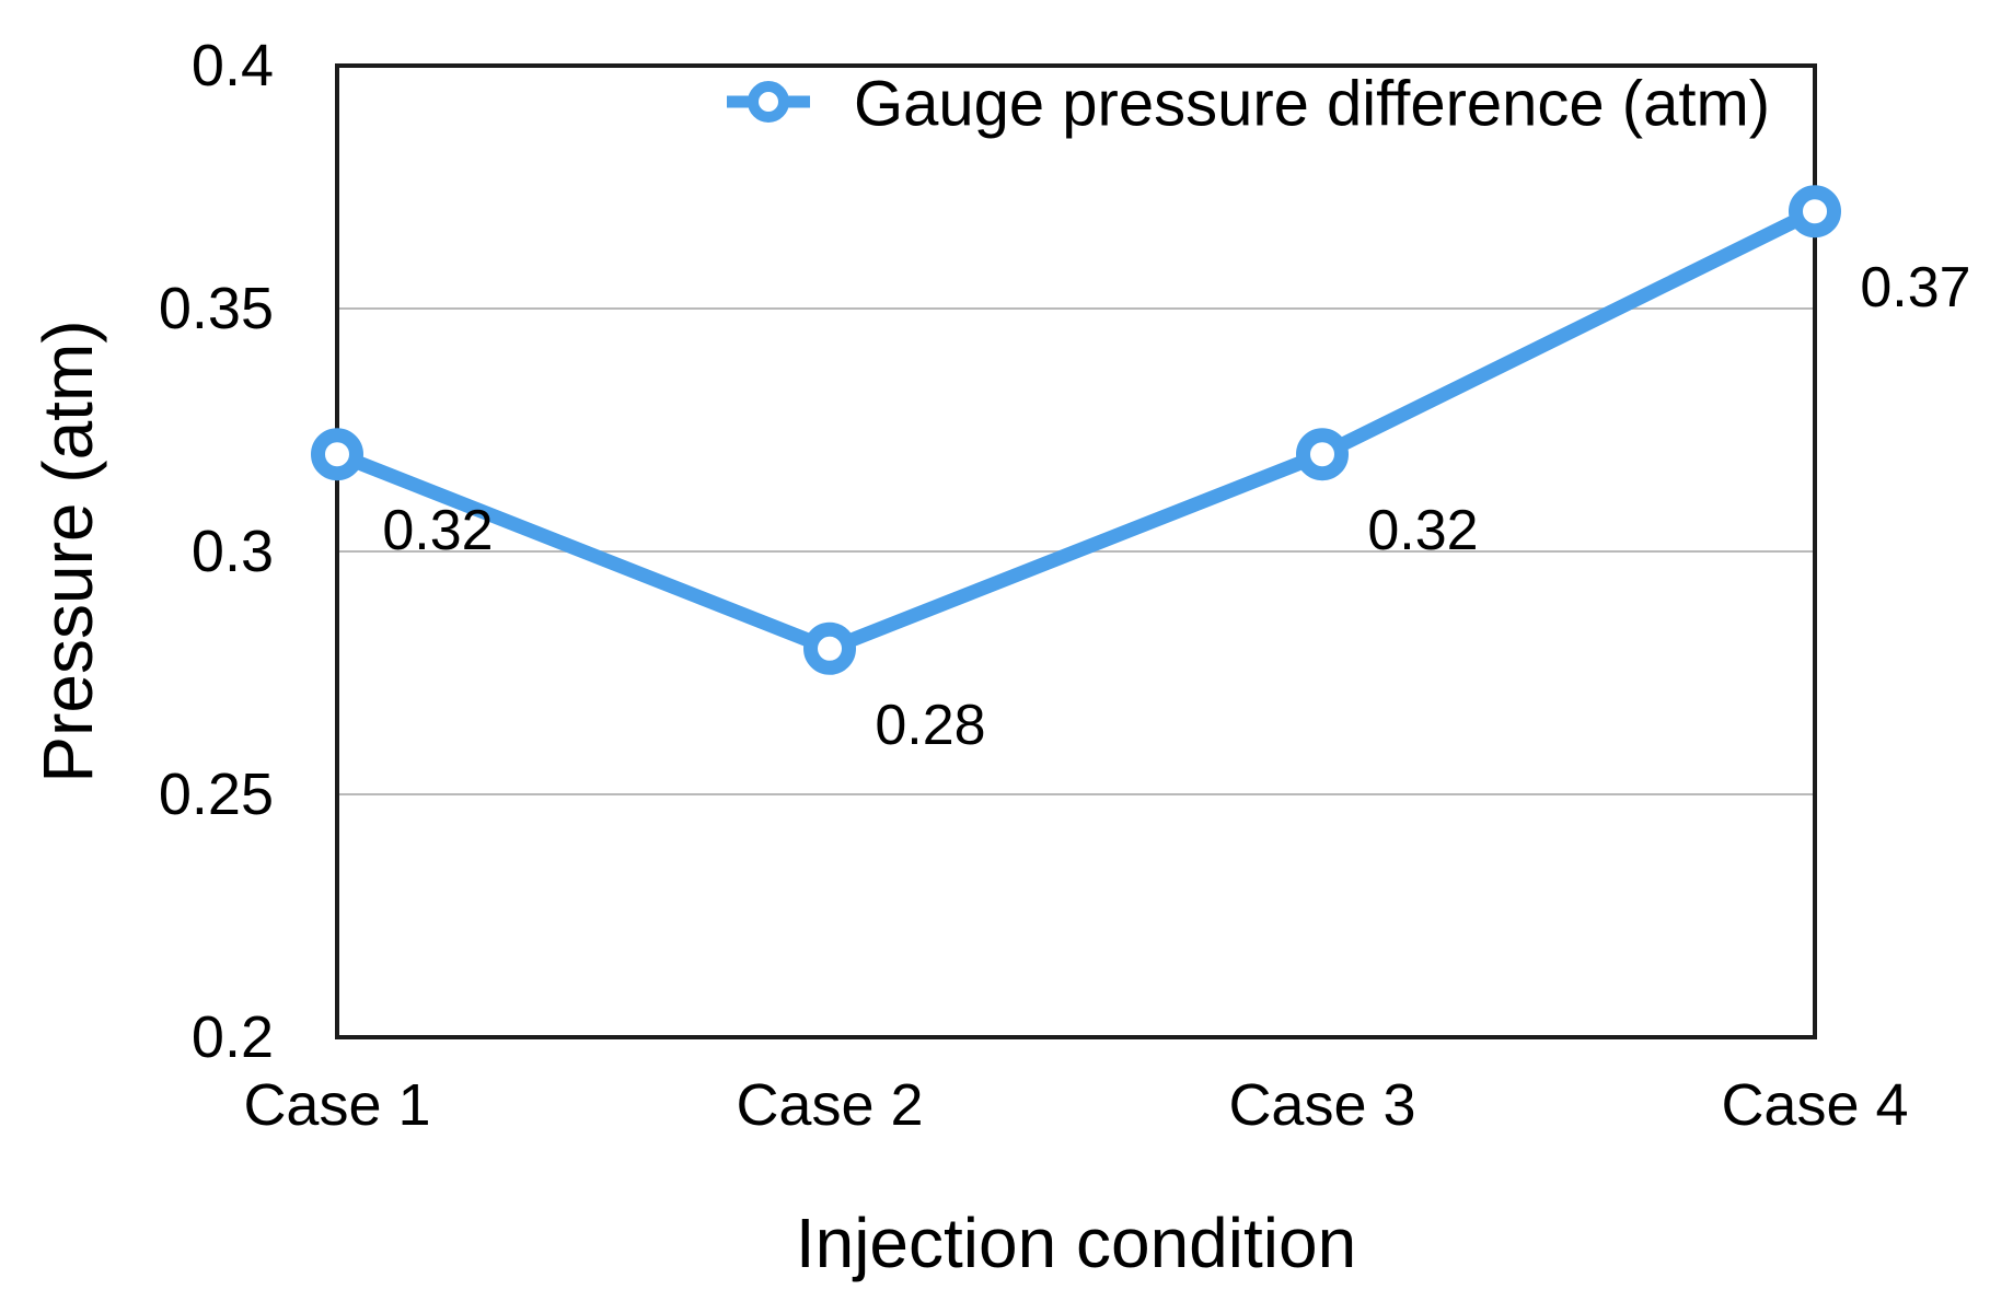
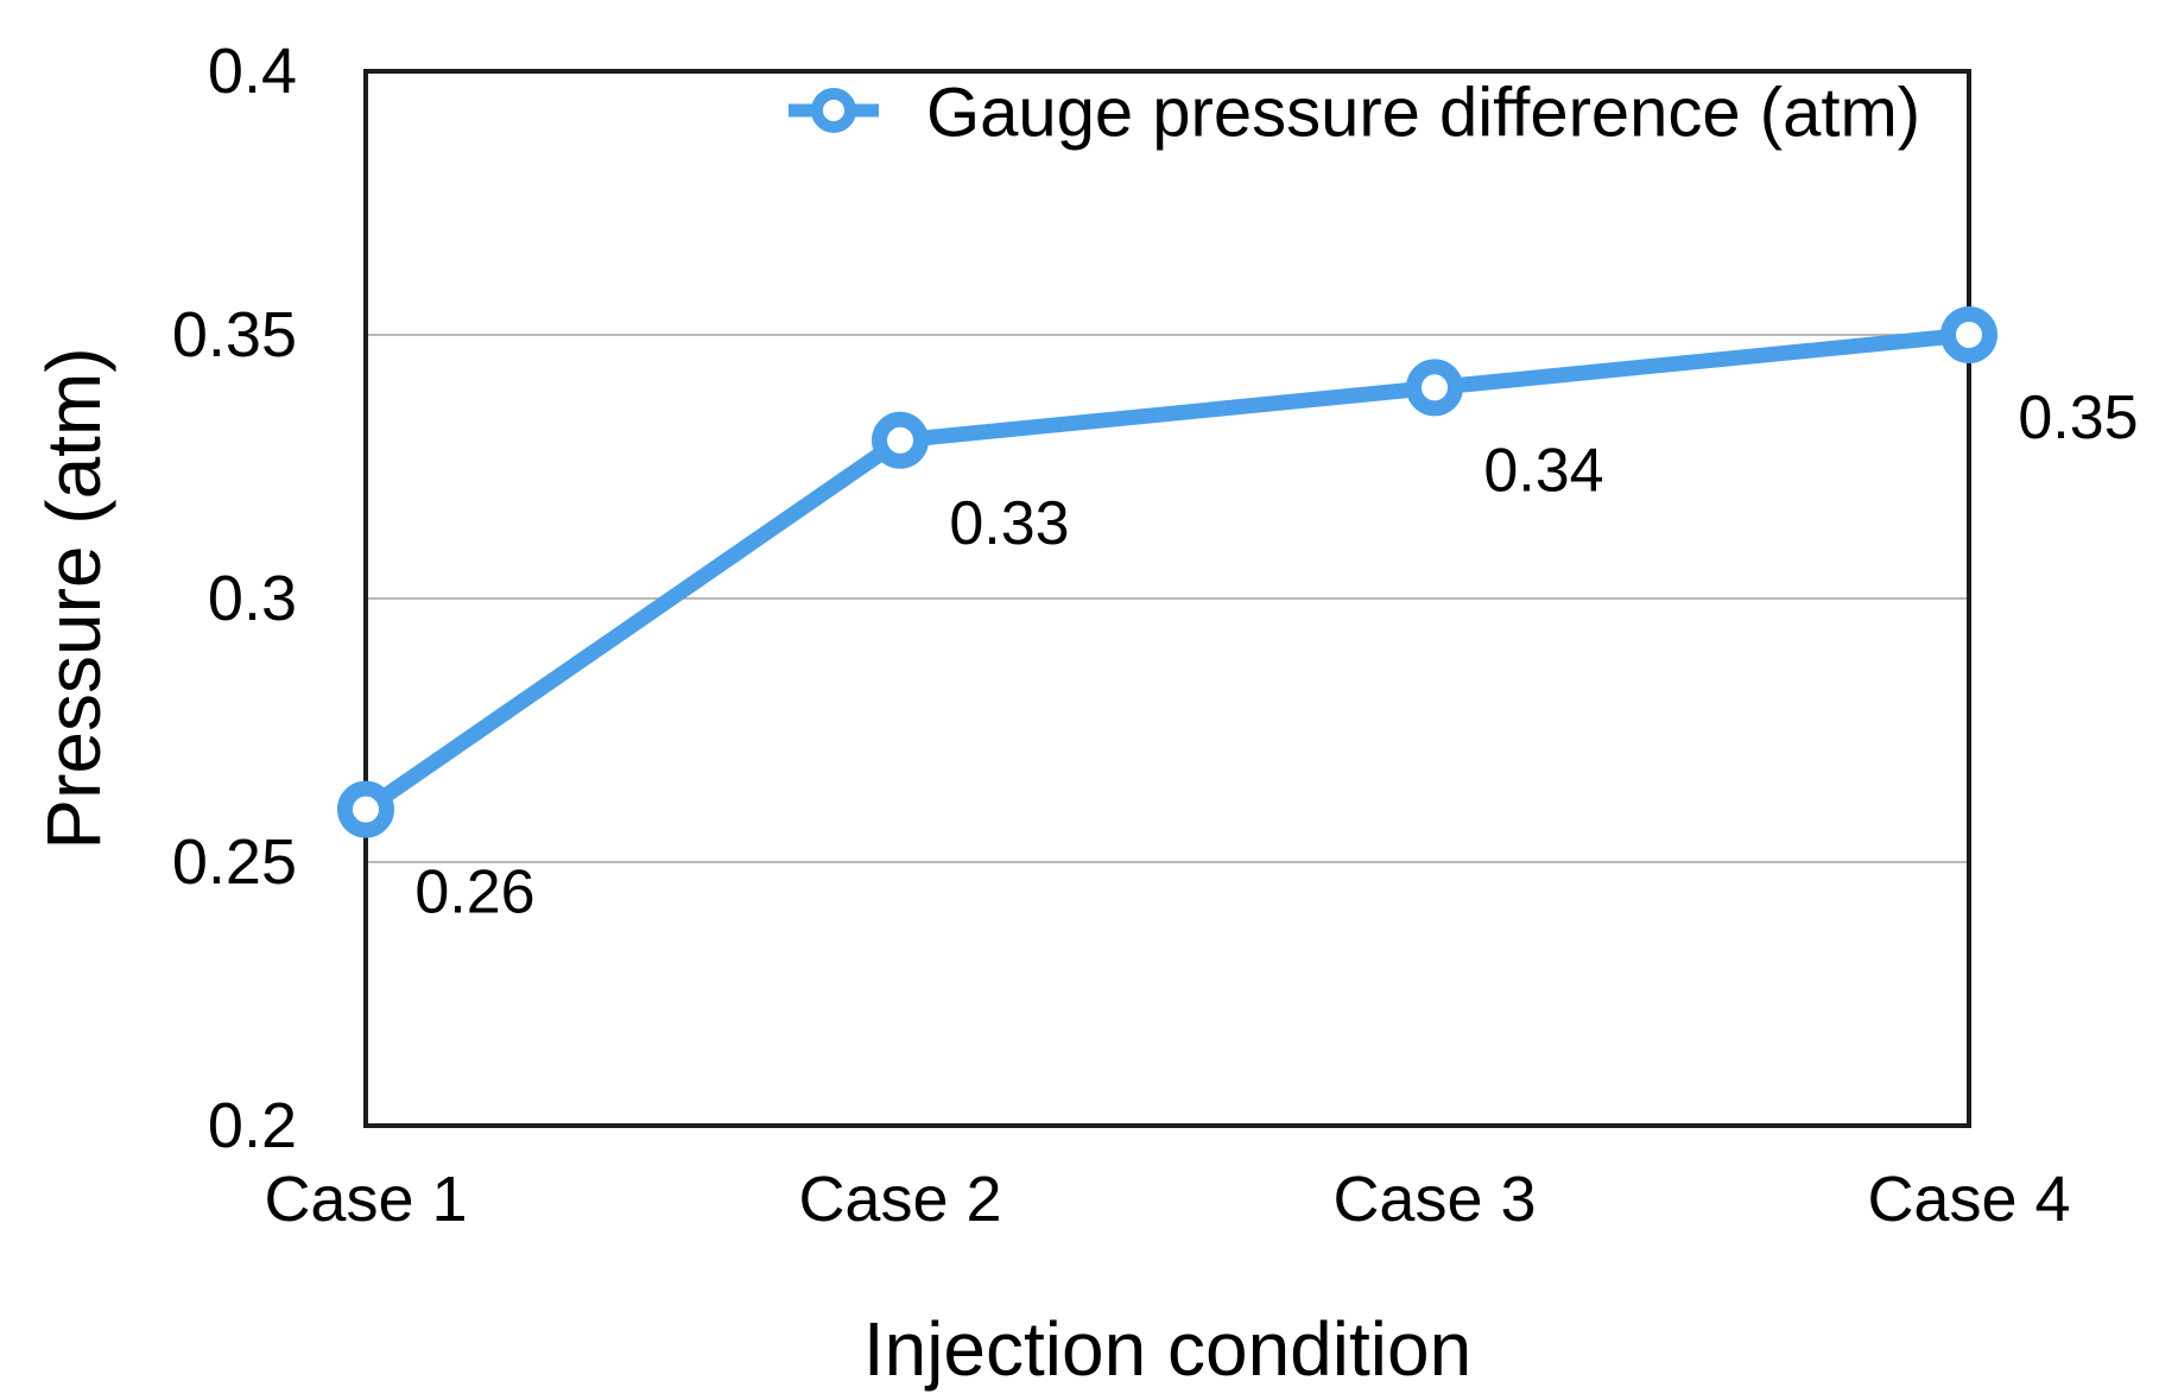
Case 1: 0.32 -> 0.26
Case 2: 0.28 -> 0.33
Case 3: 0.32 -> 0.34
Case 4: 0.37 -> 0.35
